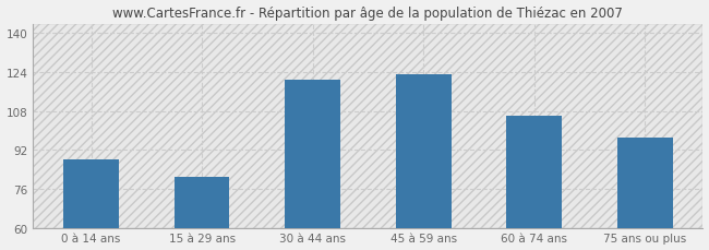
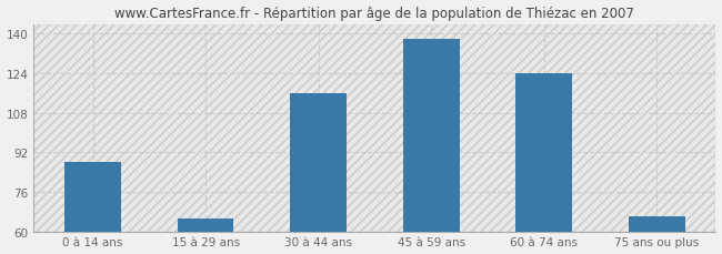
15 à 29 ans: 81 -> 65
30 à 44 ans: 121 -> 116
45 à 59 ans: 123 -> 138
60 à 74 ans: 106 -> 124
75 ans ou plus: 97 -> 66
